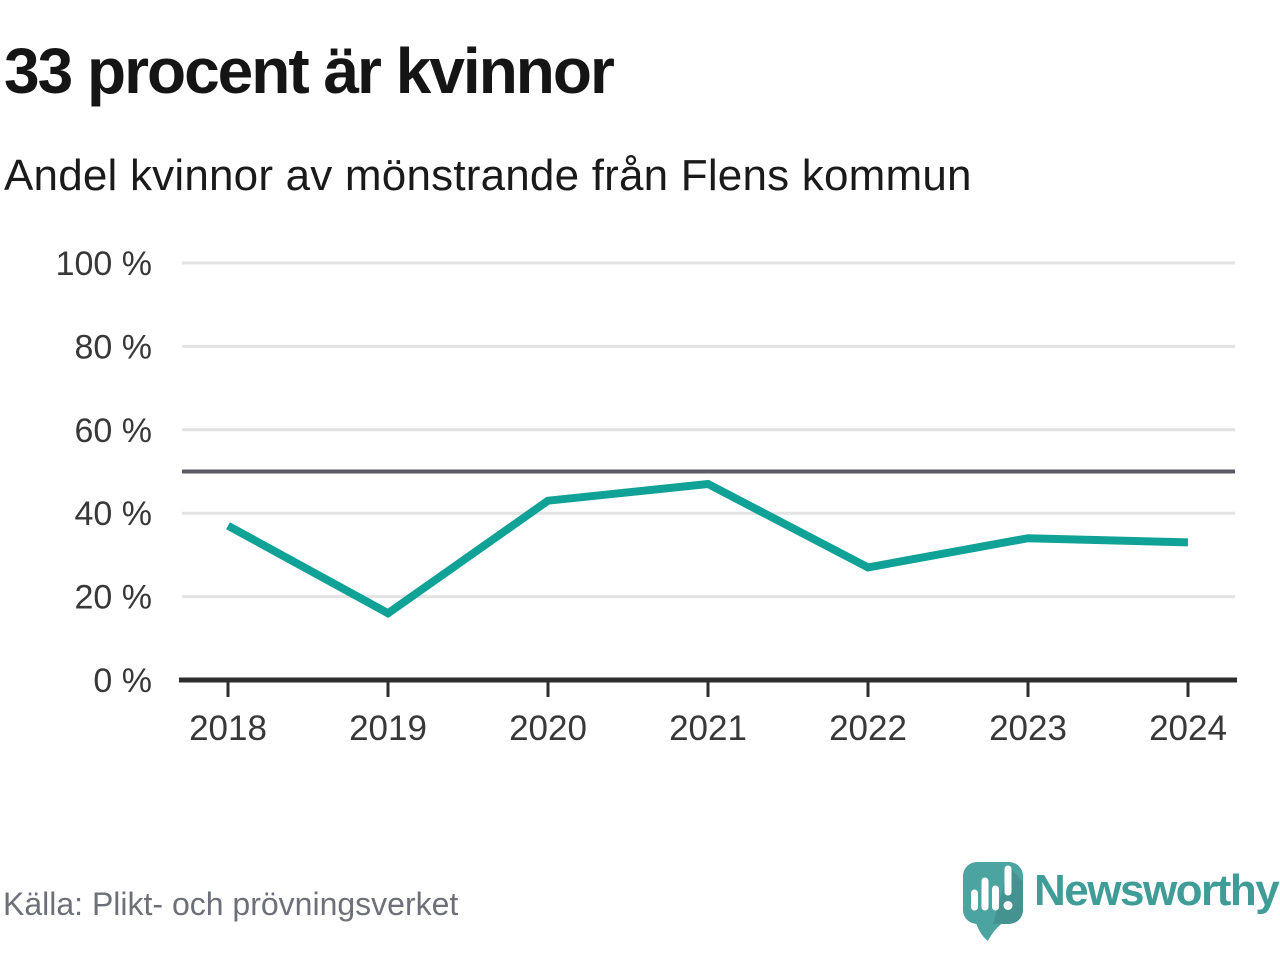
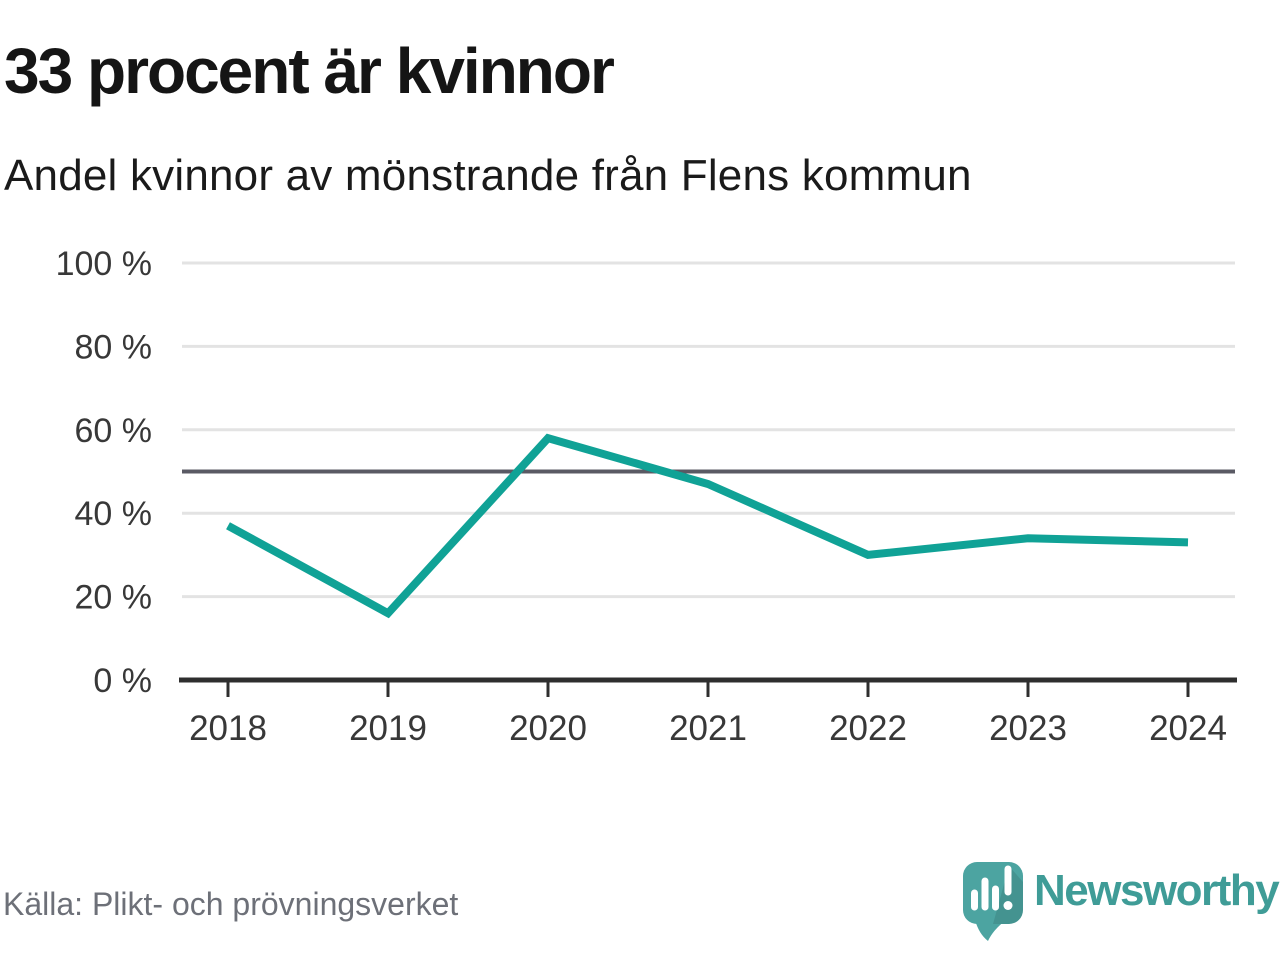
2020: 43% -> 58%
2022: 27% -> 30%
